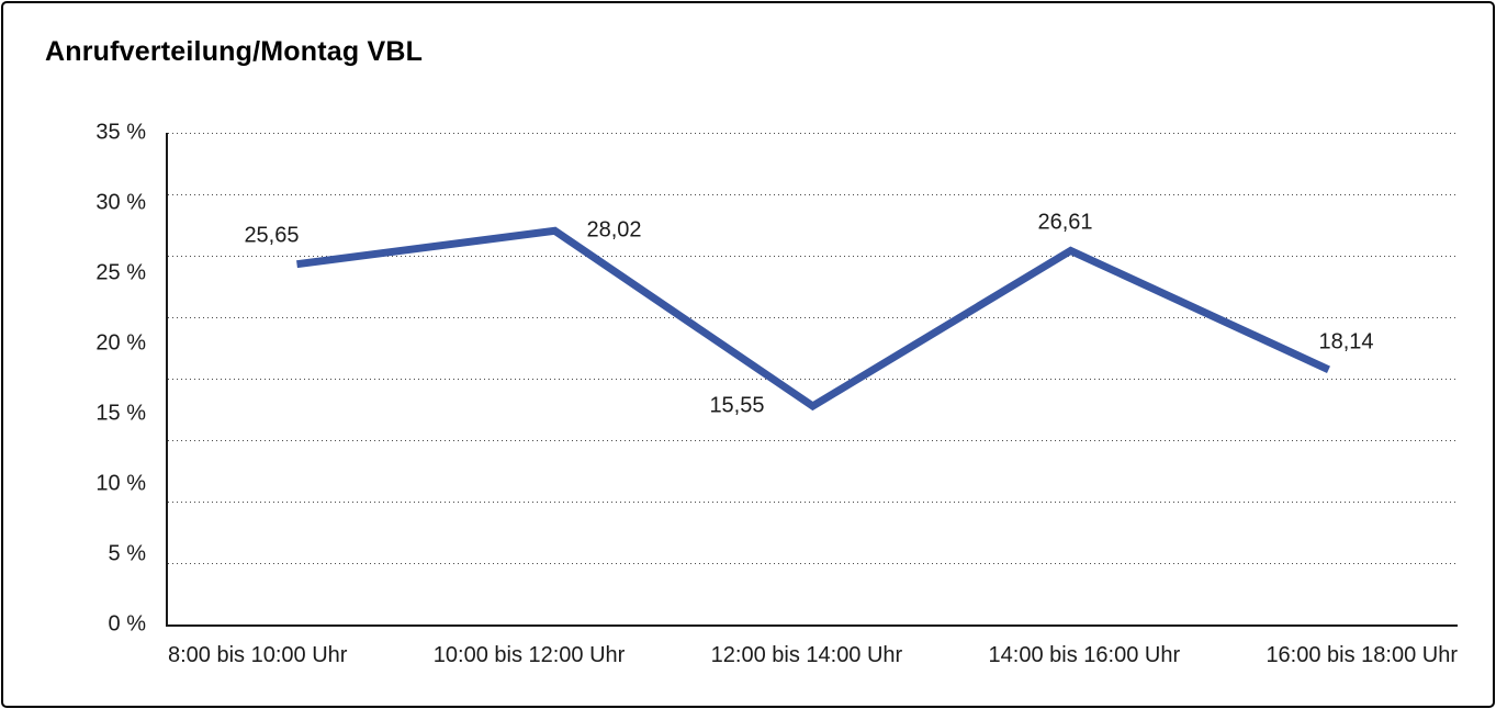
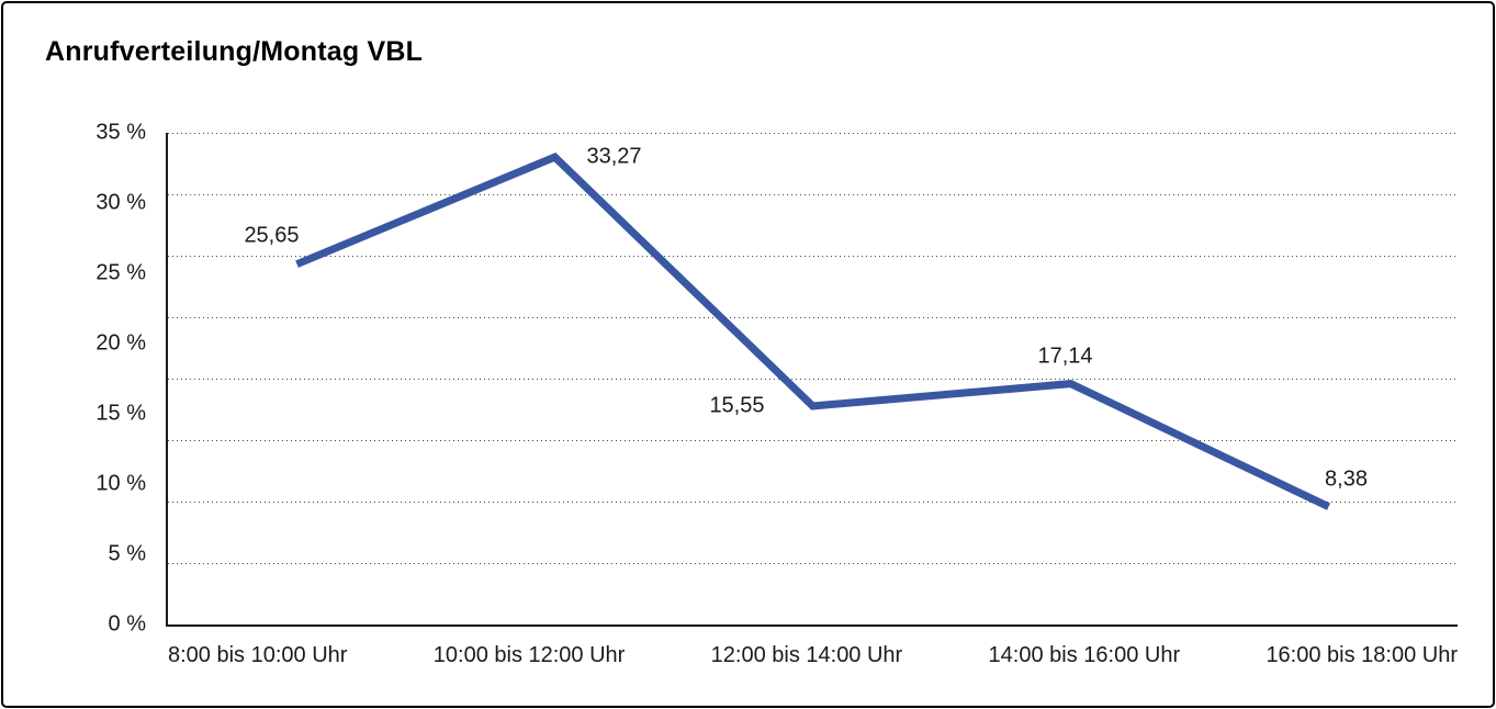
10:00 bis 12:00 Uhr: 28,02 -> 33,27
14:00 bis 16:00 Uhr: 26,61 -> 17,14
16:00 bis 18:00 Uhr: 18,14 -> 8,38
